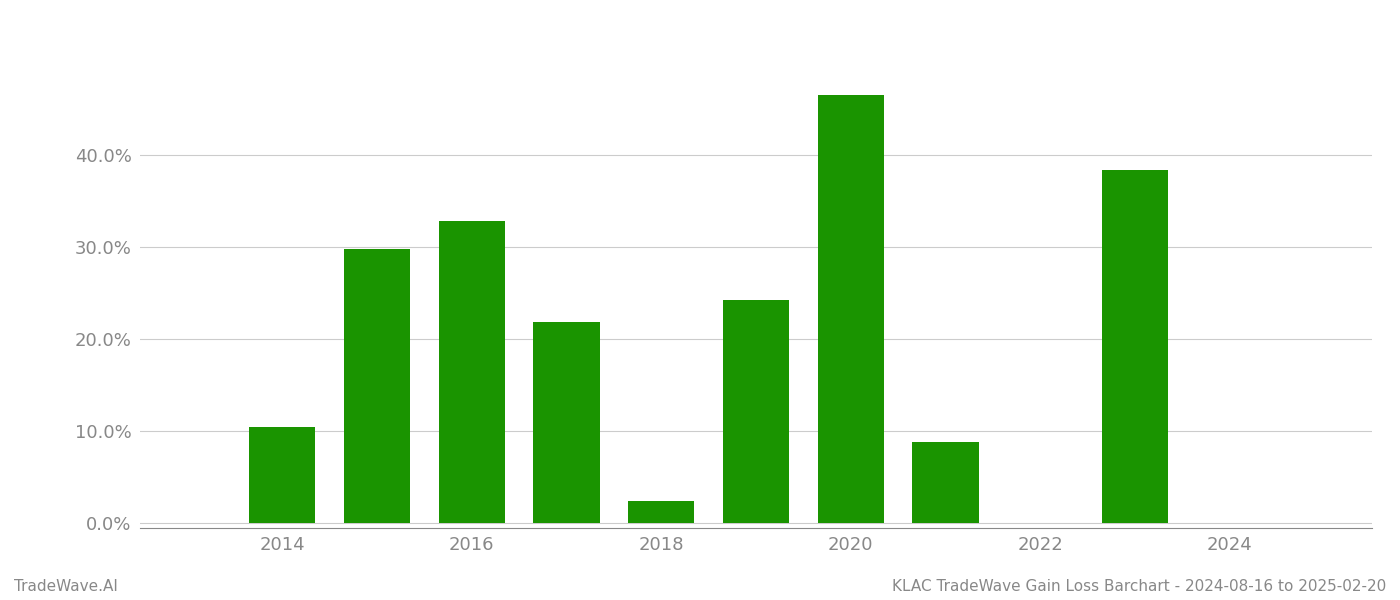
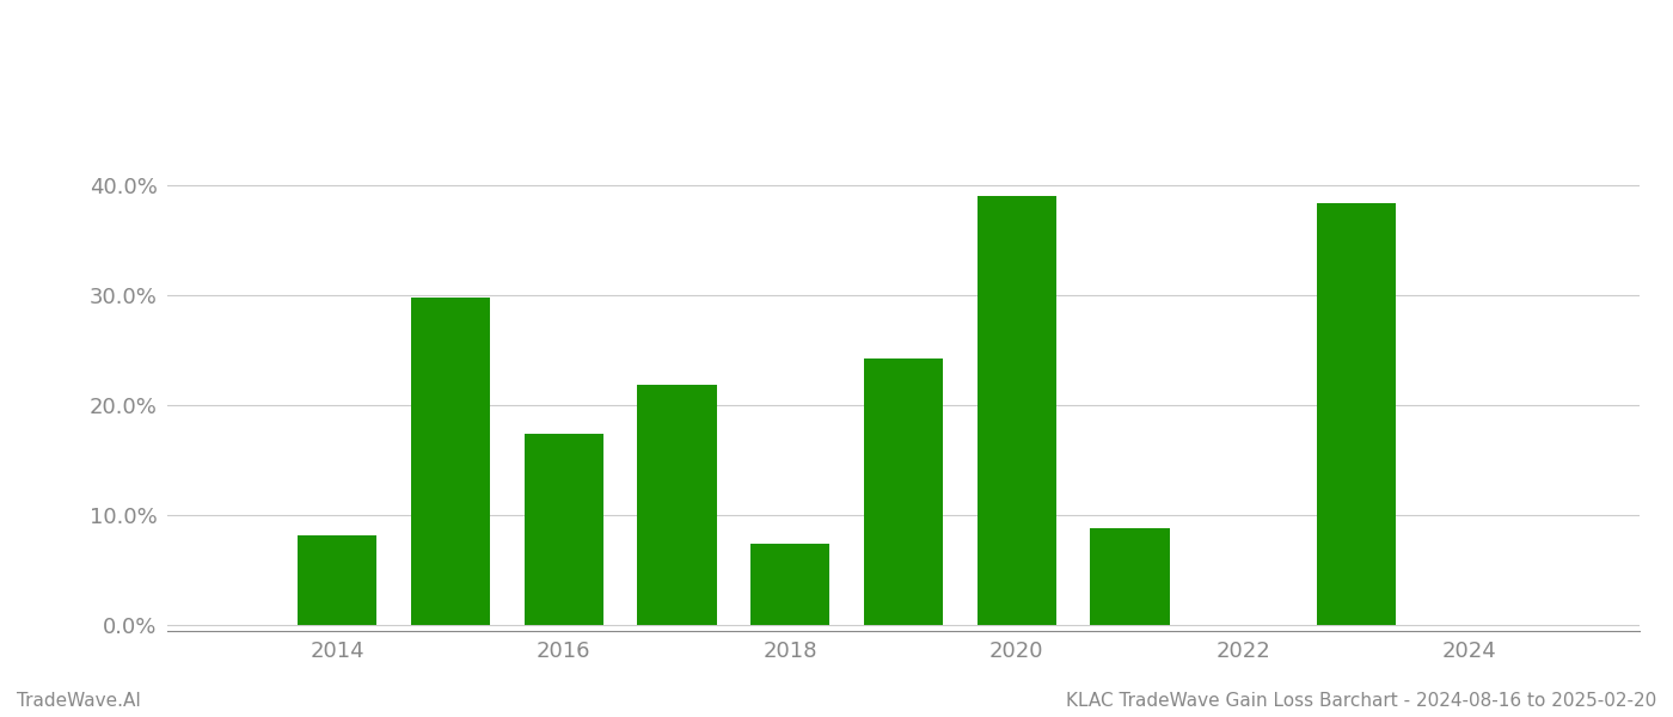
2014: 10.5% -> 8.2%
2016: 32.8% -> 17.4%
2018: 2.4% -> 7.4%
2020: 46.5% -> 39.0%
